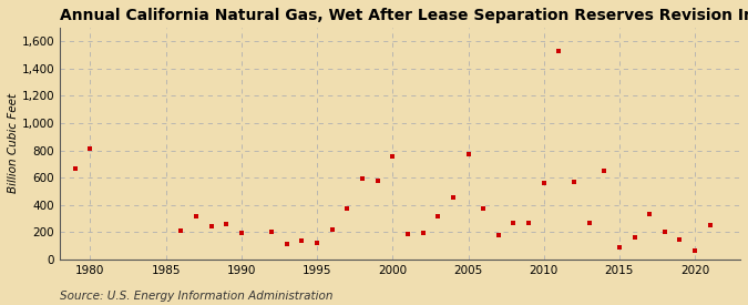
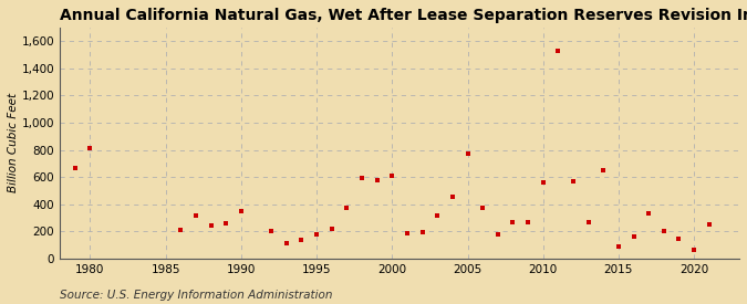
1990: 200 -> 350
1995: 120 -> 180
2000: 760 -> 610
